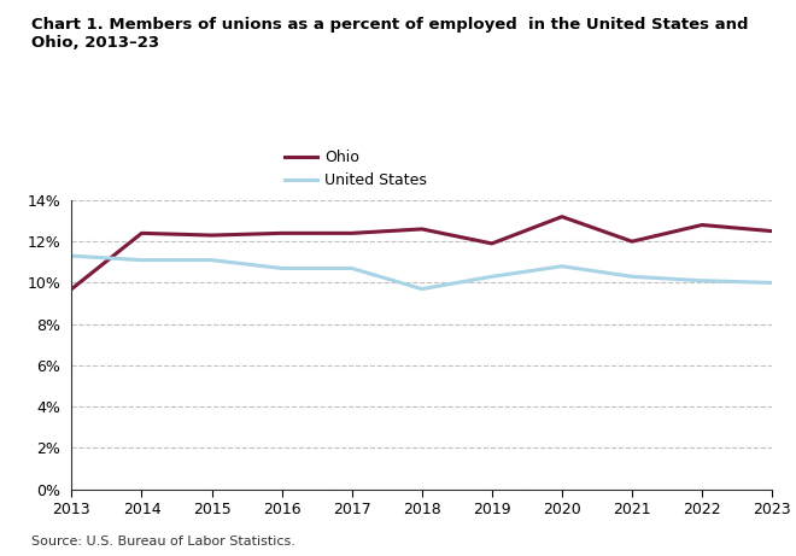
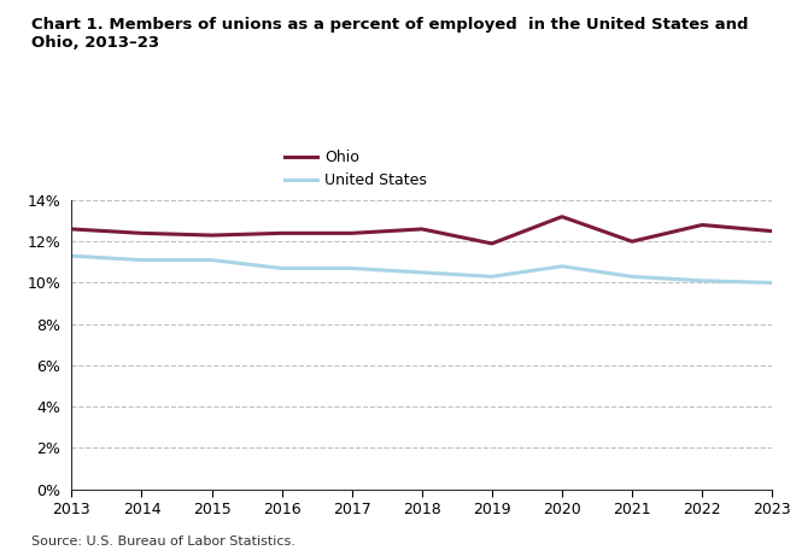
Ohio/2013: 9.7% -> 12.6%
United States/2018: 9.7% -> 10.5%
